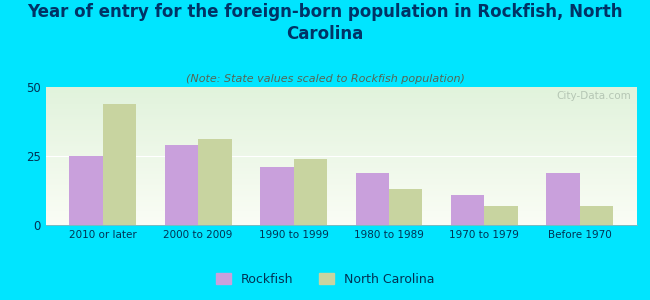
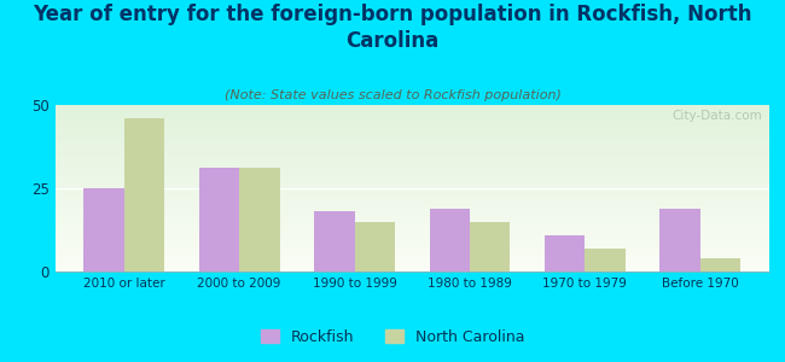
North Carolina/2010 or later: 44 -> 46
Rockfish/2000 to 2009: 29 -> 31
Rockfish/1990 to 1999: 21 -> 18
North Carolina/1990 to 1999: 24 -> 15
North Carolina/1980 to 1989: 13 -> 15
North Carolina/Before 1970: 7 -> 4
